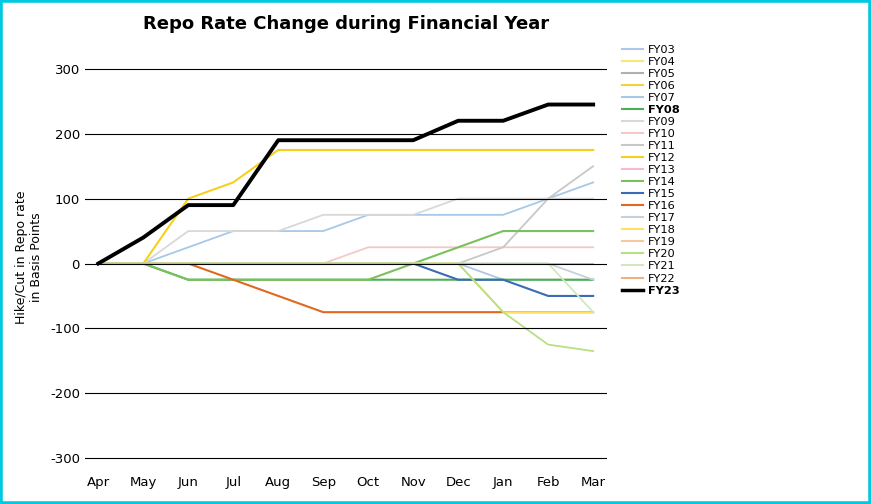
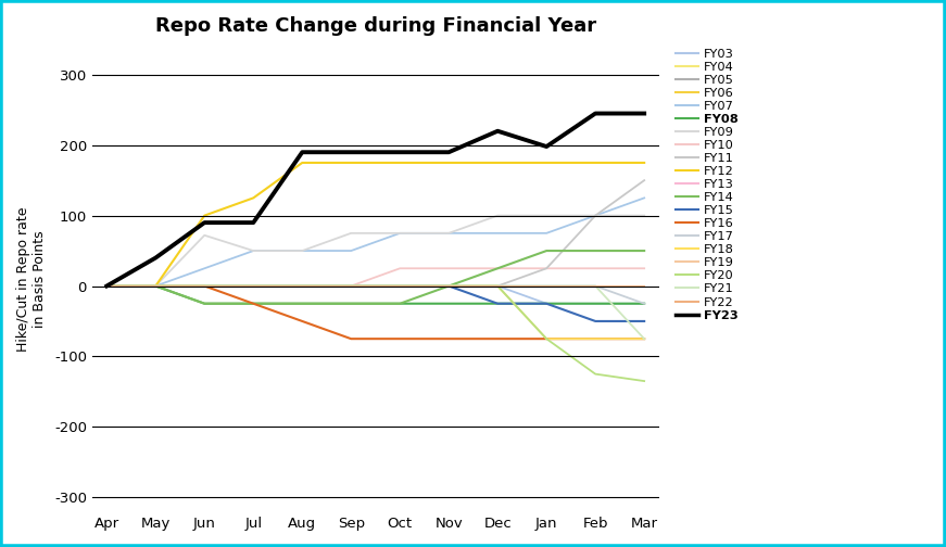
FY09/Jun: 50 -> 72
FY23/Jan: 220 -> 198
